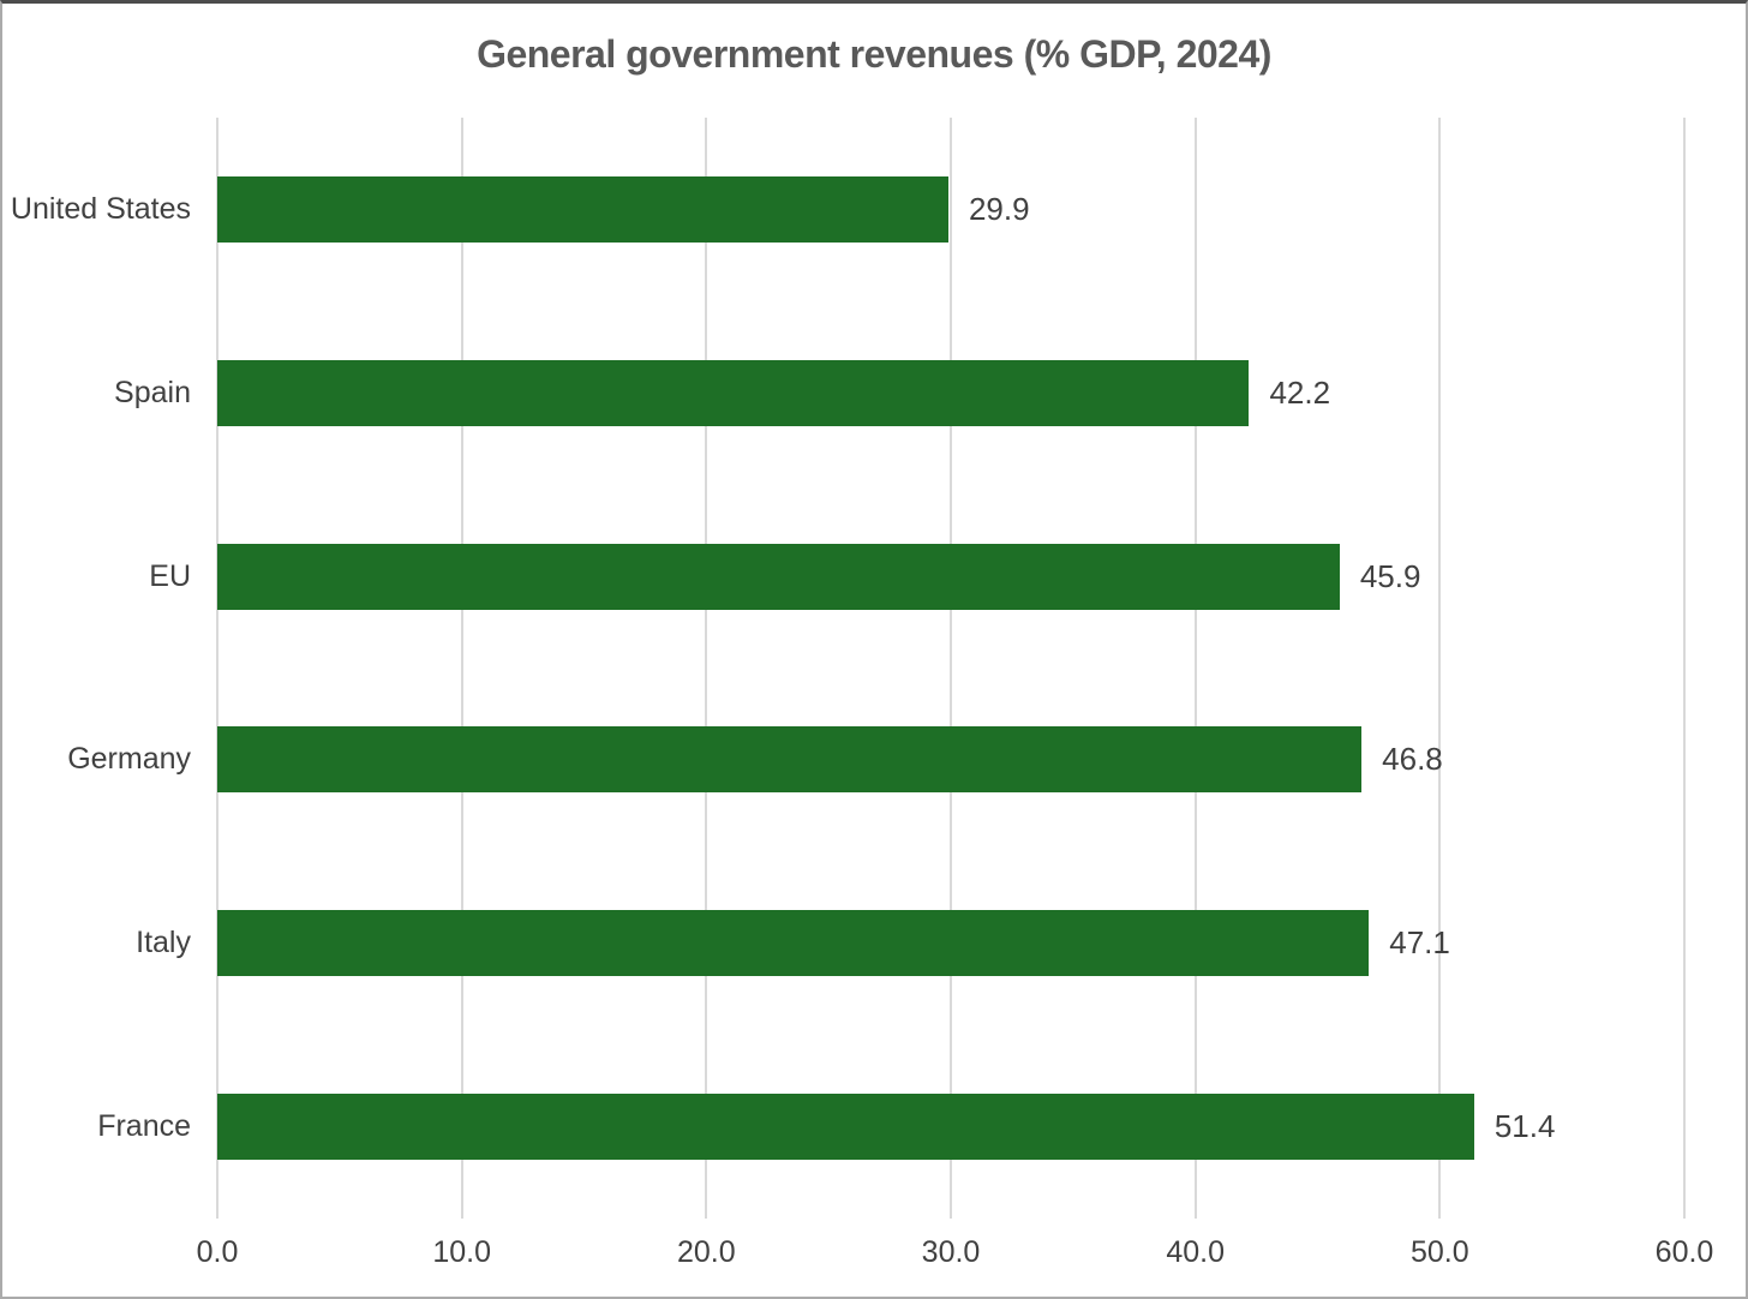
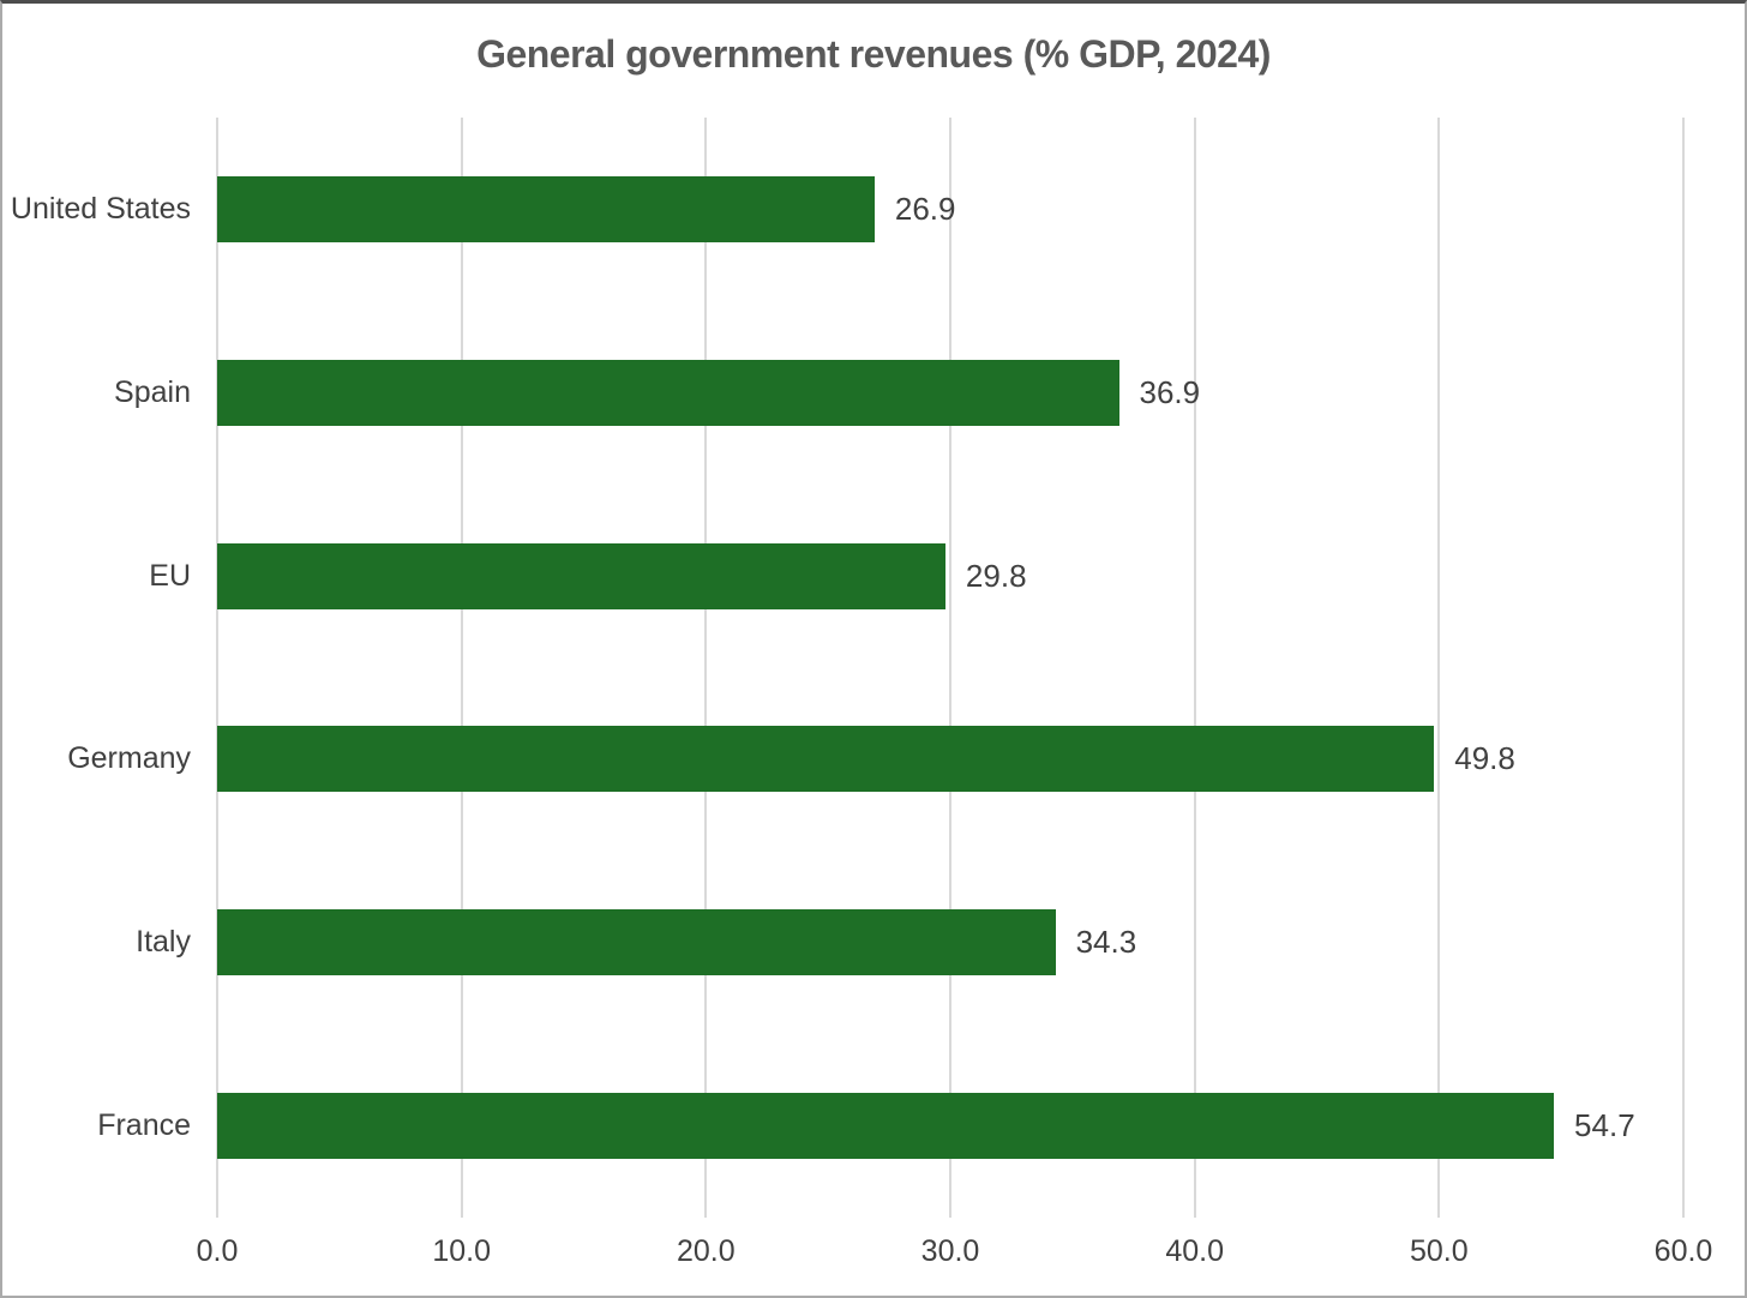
United States: 29.9 -> 26.9
Spain: 42.2 -> 36.9
EU: 45.9 -> 29.8
Germany: 46.8 -> 49.8
Italy: 47.1 -> 34.3
France: 51.4 -> 54.7
